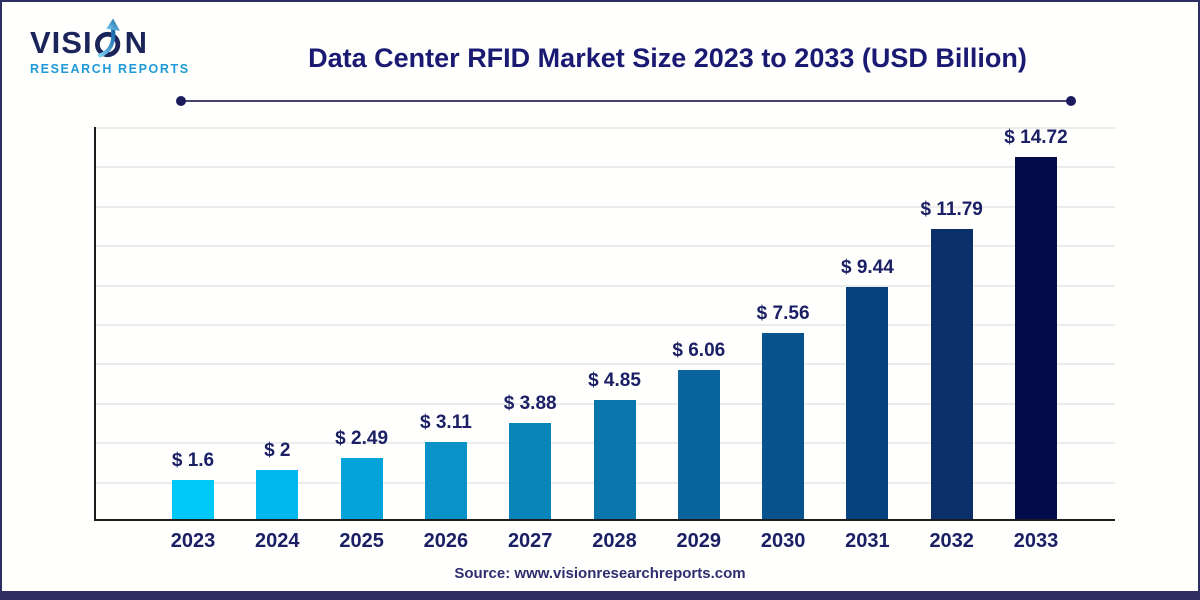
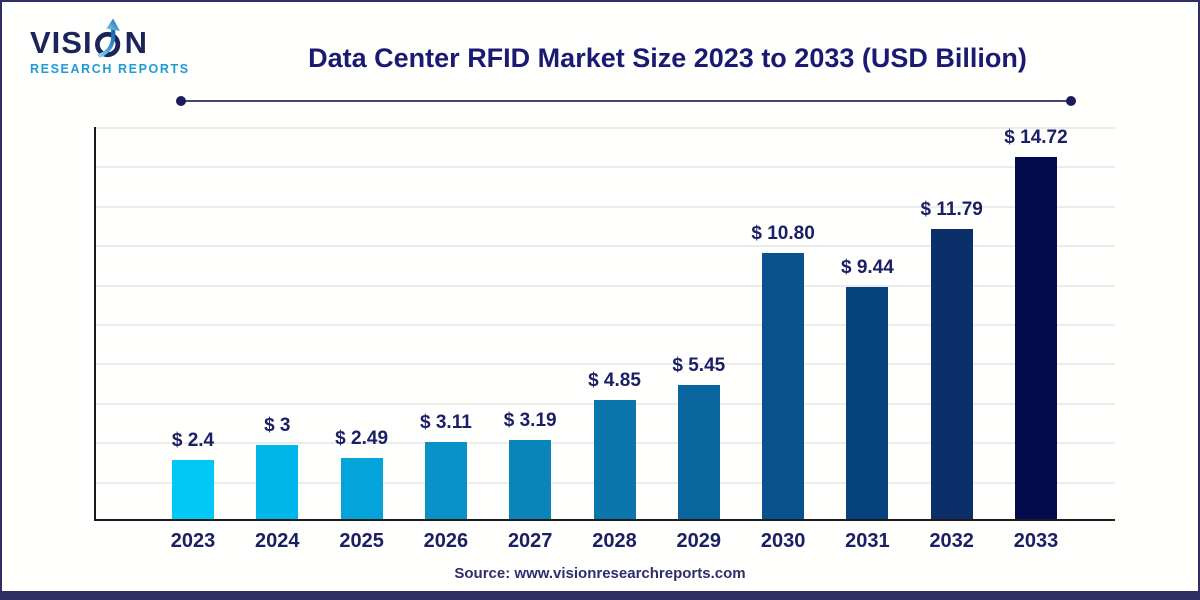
2023: 1.6 -> 2.4
2024: 2 -> 3
2027: 3.88 -> 3.19
2029: 6.06 -> 5.45
2030: 7.56 -> 10.80
